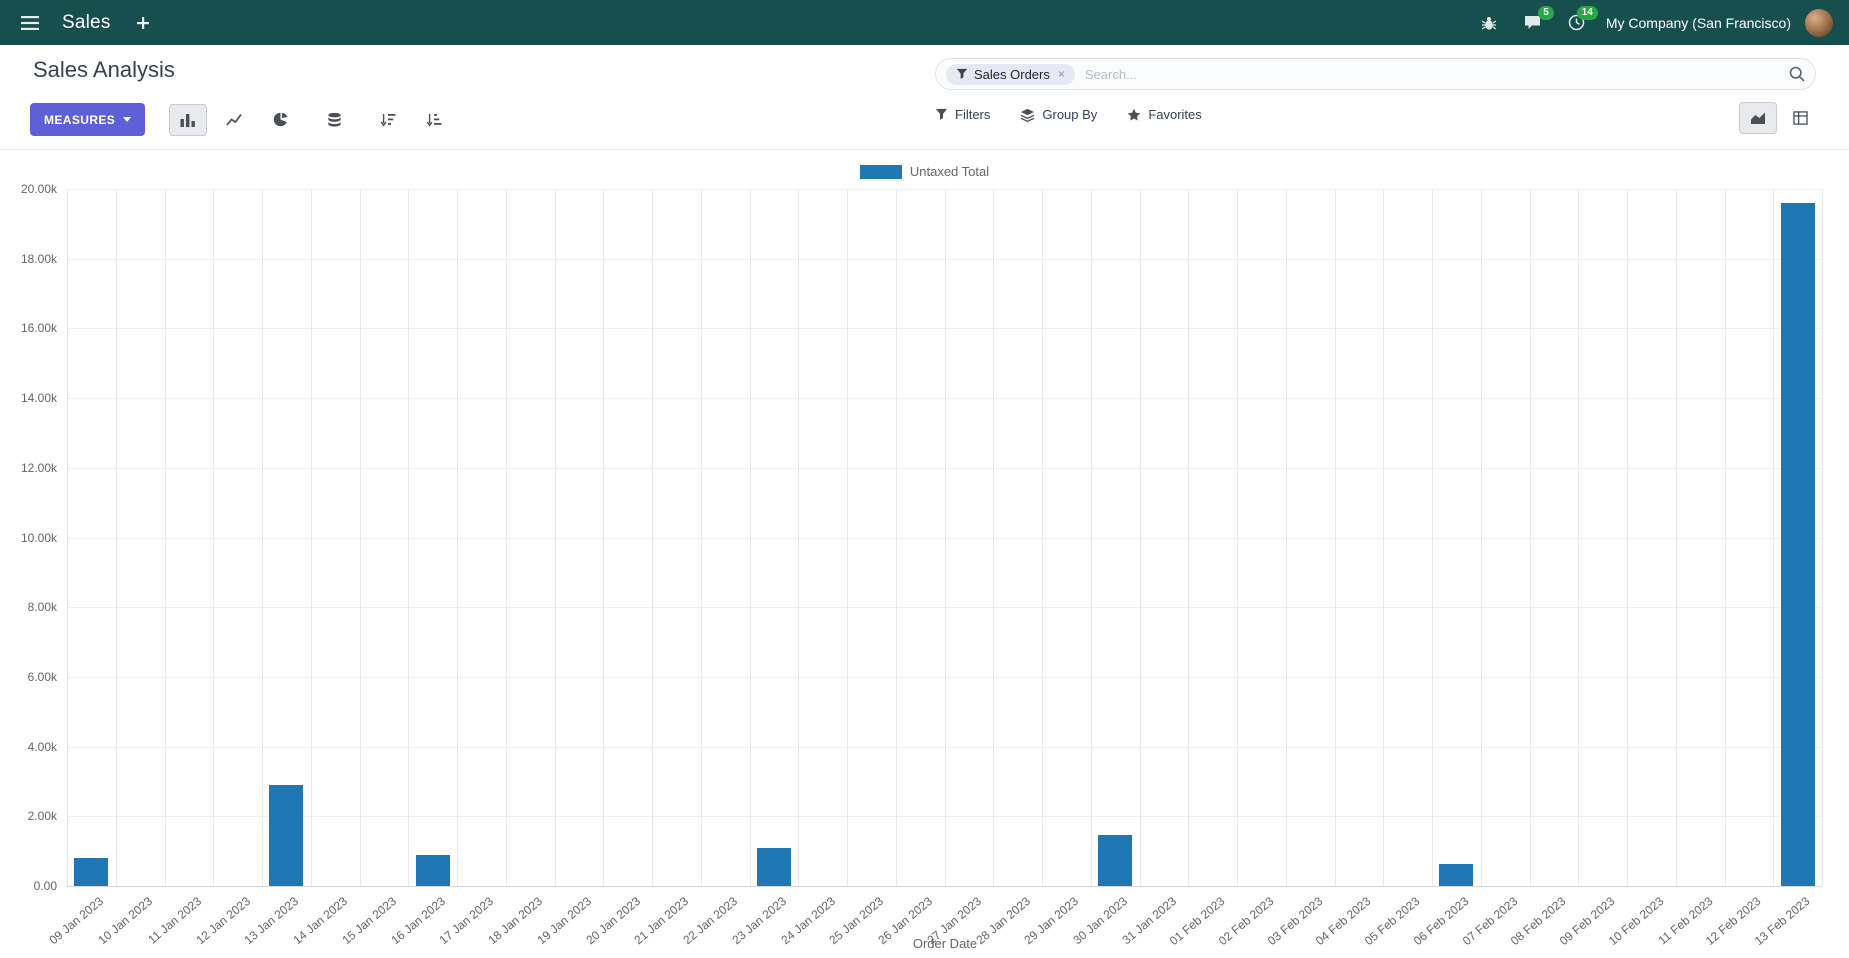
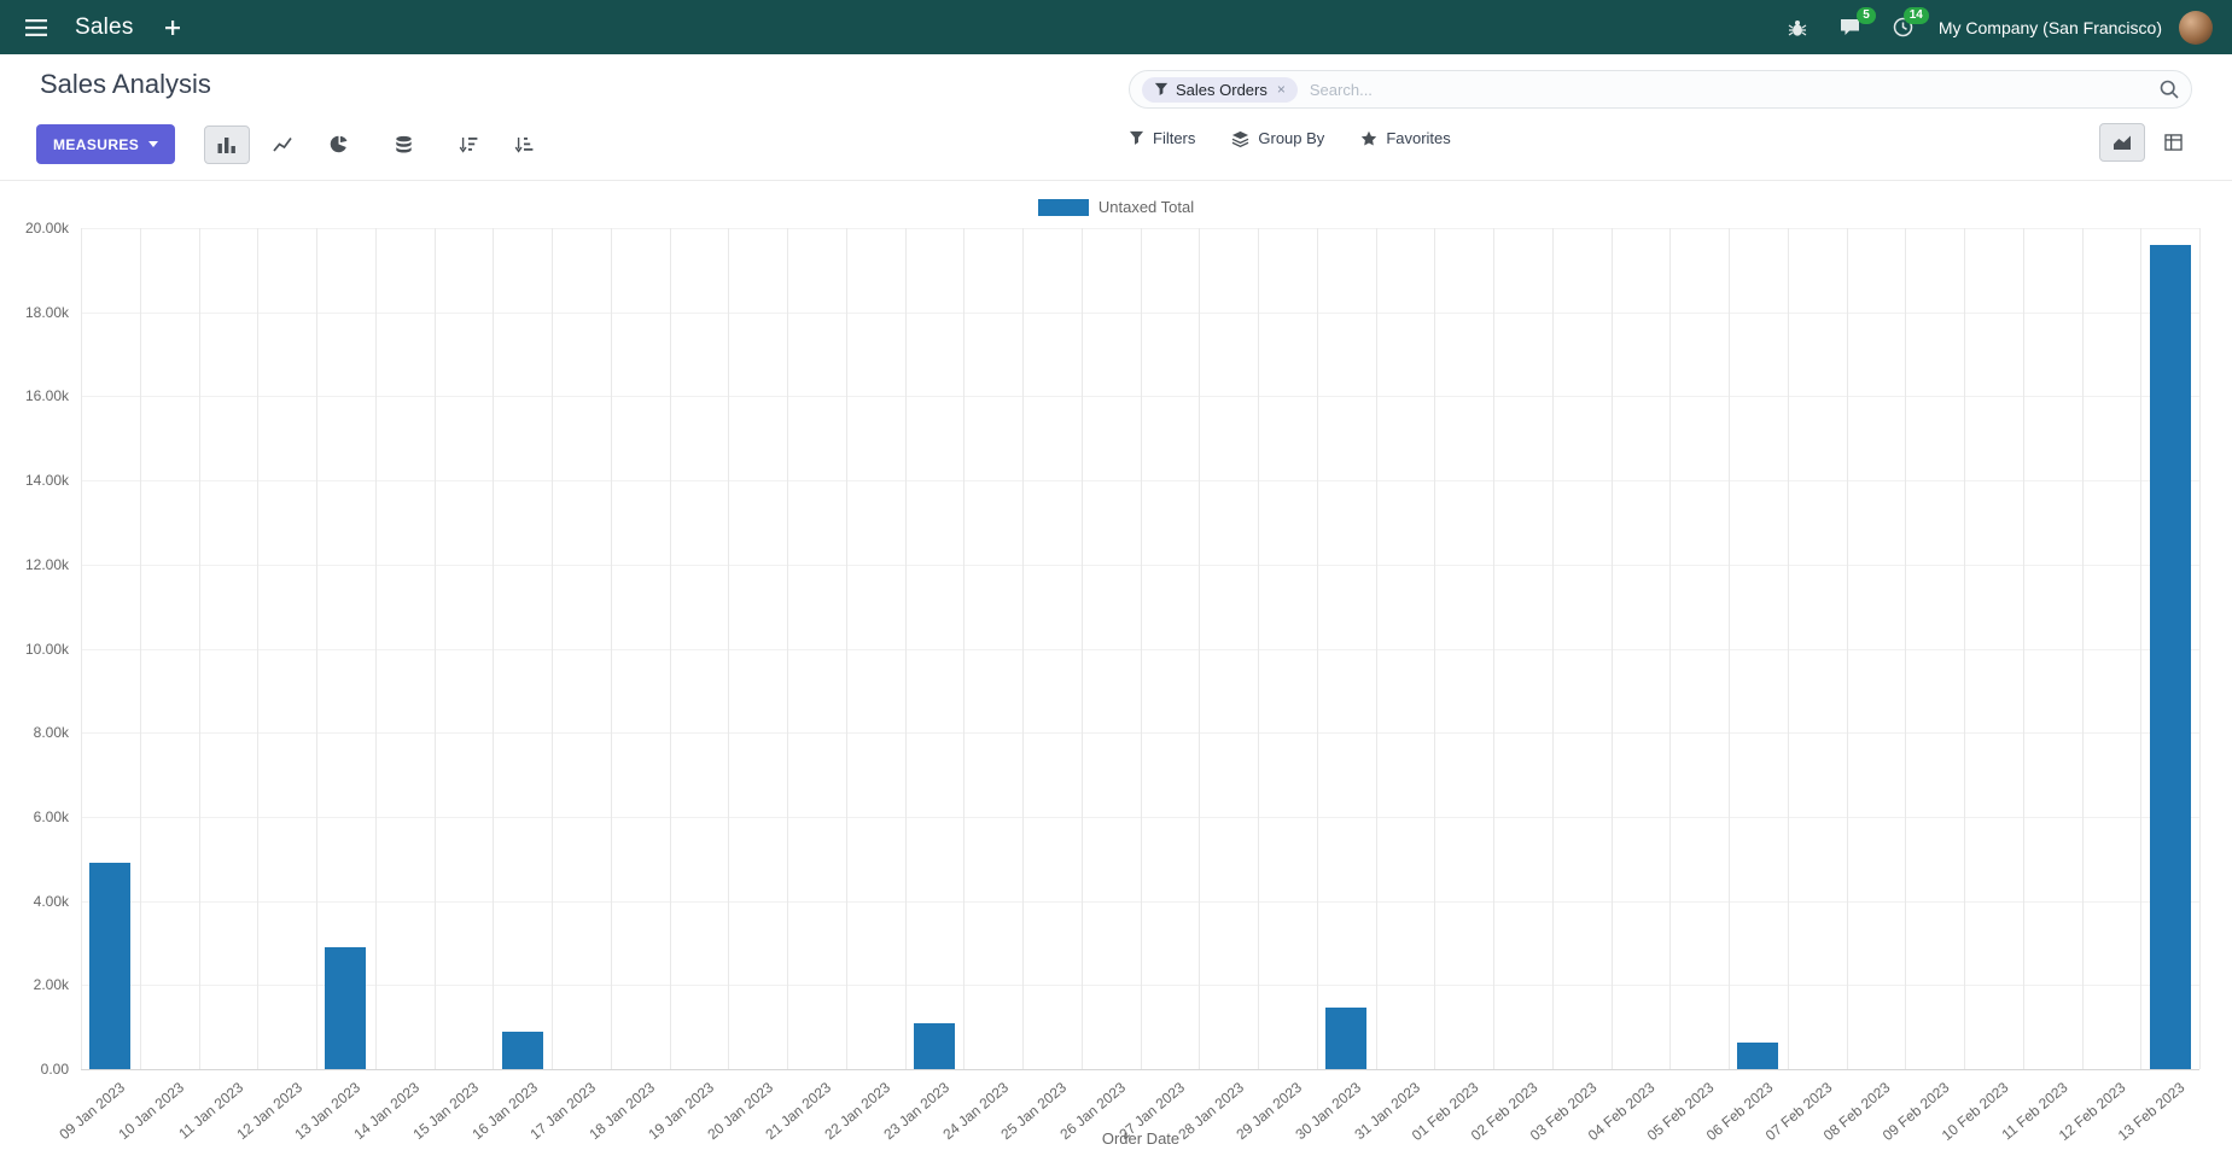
09 Jan 2023: 0.8k -> 4.9k
